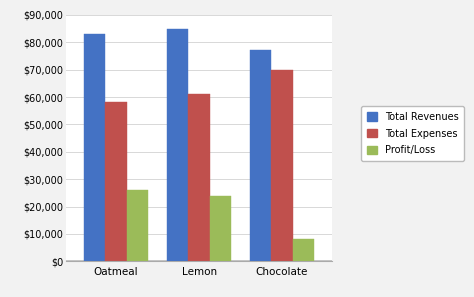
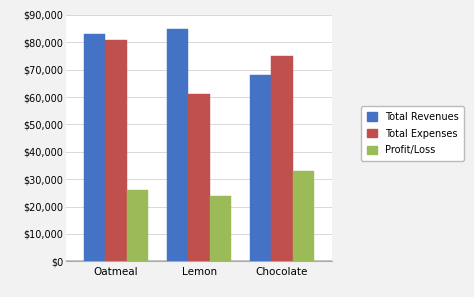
Total Expenses/Oatmeal: $58,000 -> $81,000
Total Revenues/Chocolate: $77,000 -> $68,000
Total Expenses/Chocolate: $70,000 -> $75,000
Profit/Loss/Chocolate: $8,000 -> $33,000
